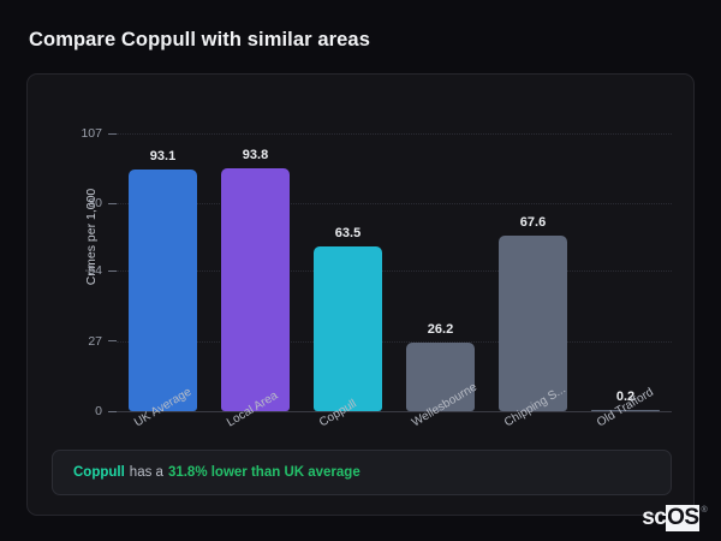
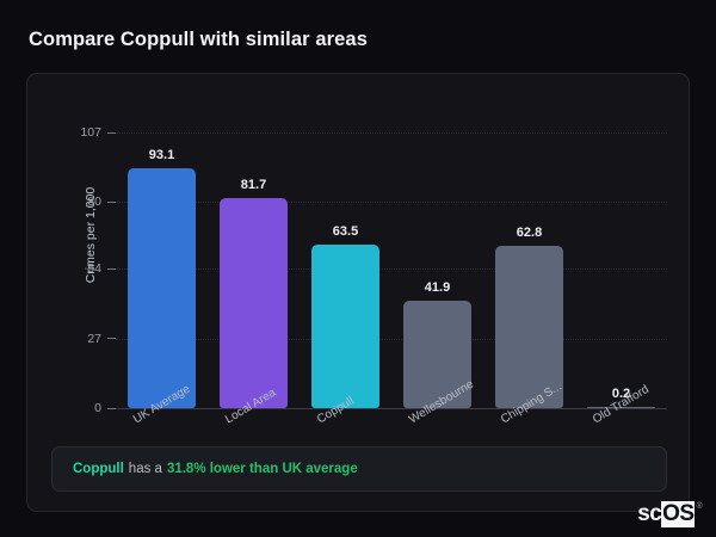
Local Area: 93.8 -> 81.7
Wellesbourne: 26.2 -> 41.9
Chipping S...: 67.6 -> 62.8
